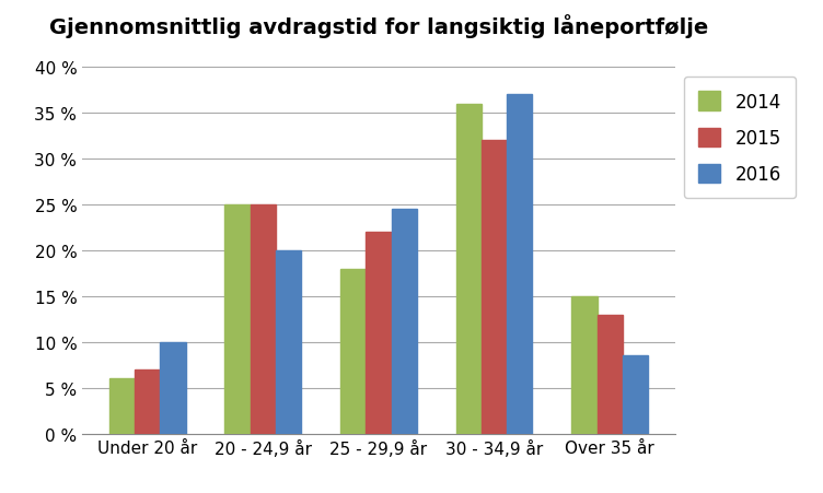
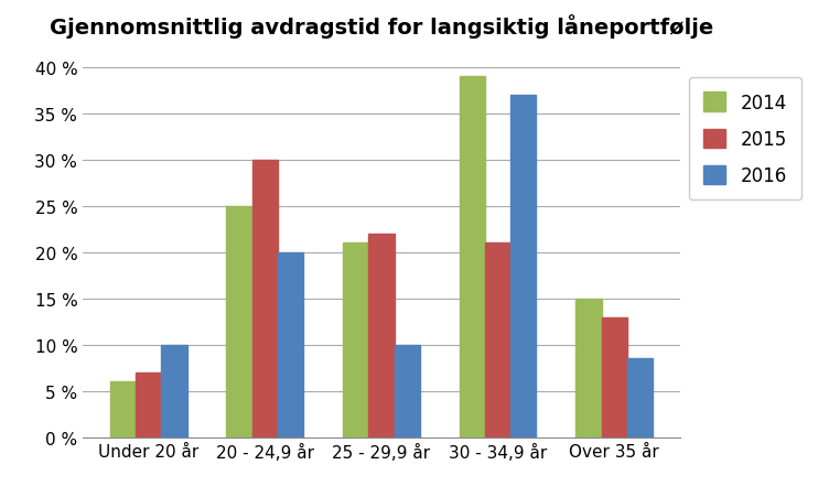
2015/20 - 24,9 år: 25 % -> 30 %
2014/25 - 29,9 år: 18 % -> 21 %
2016/25 - 29,9 år: 24.5 % -> 10.0 %
2014/30 - 34,9 år: 36 % -> 39 %
2015/30 - 34,9 år: 32 % -> 21 %
